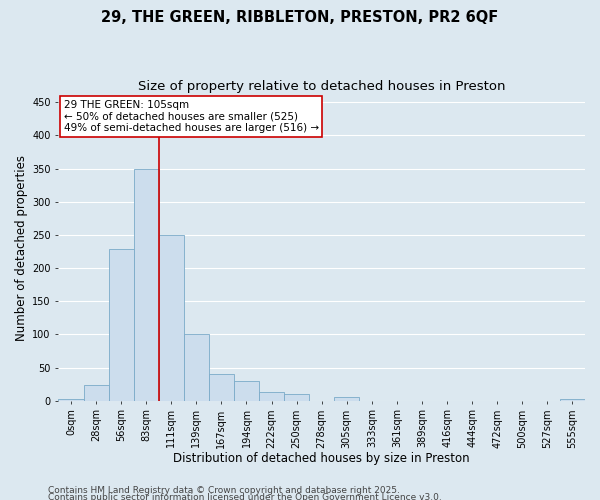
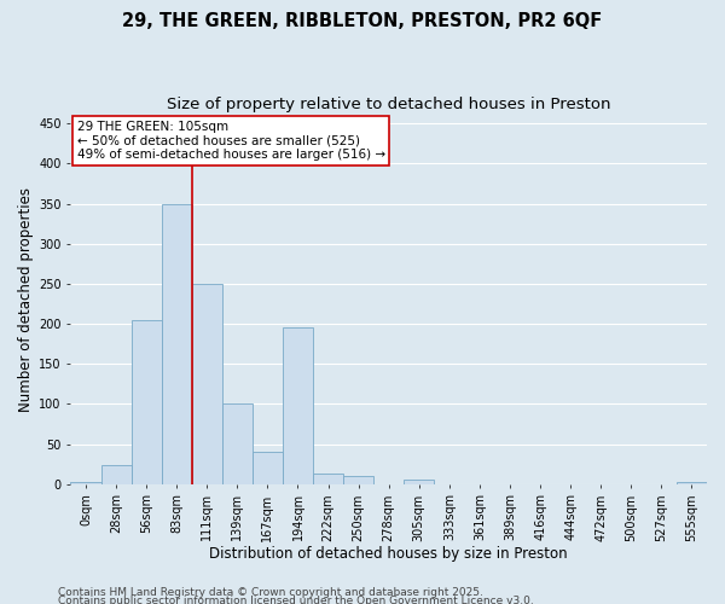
56sqm: 228 -> 204
194sqm: 30 -> 196
